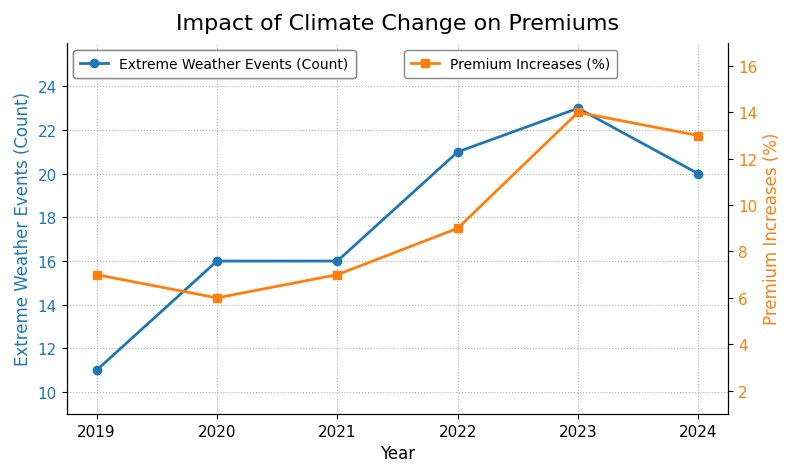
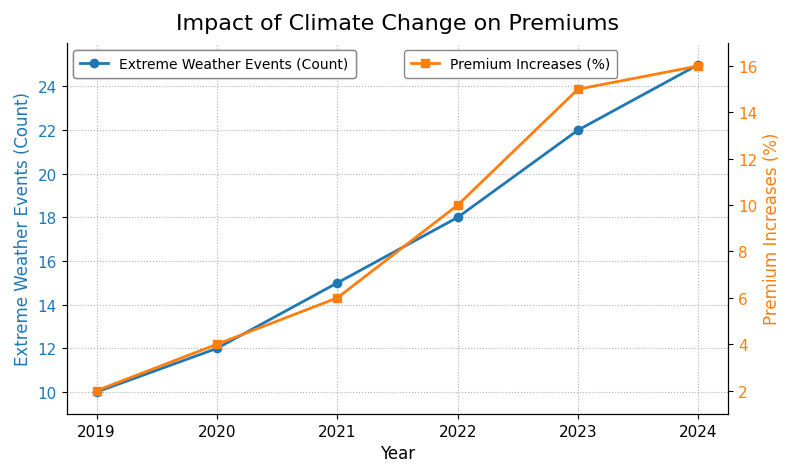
Extreme Weather Events (Count)/2019: 11 -> 10
Premium Increases (%)/2019: 7 -> 2
Extreme Weather Events (Count)/2020: 16 -> 12
Premium Increases (%)/2020: 6 -> 4
Extreme Weather Events (Count)/2021: 16 -> 15
Premium Increases (%)/2021: 7 -> 6
Extreme Weather Events (Count)/2022: 21 -> 18
Premium Increases (%)/2022: 9 -> 10
Extreme Weather Events (Count)/2023: 23 -> 22
Premium Increases (%)/2023: 14 -> 15
Extreme Weather Events (Count)/2024: 20 -> 25
Premium Increases (%)/2024: 13 -> 16
